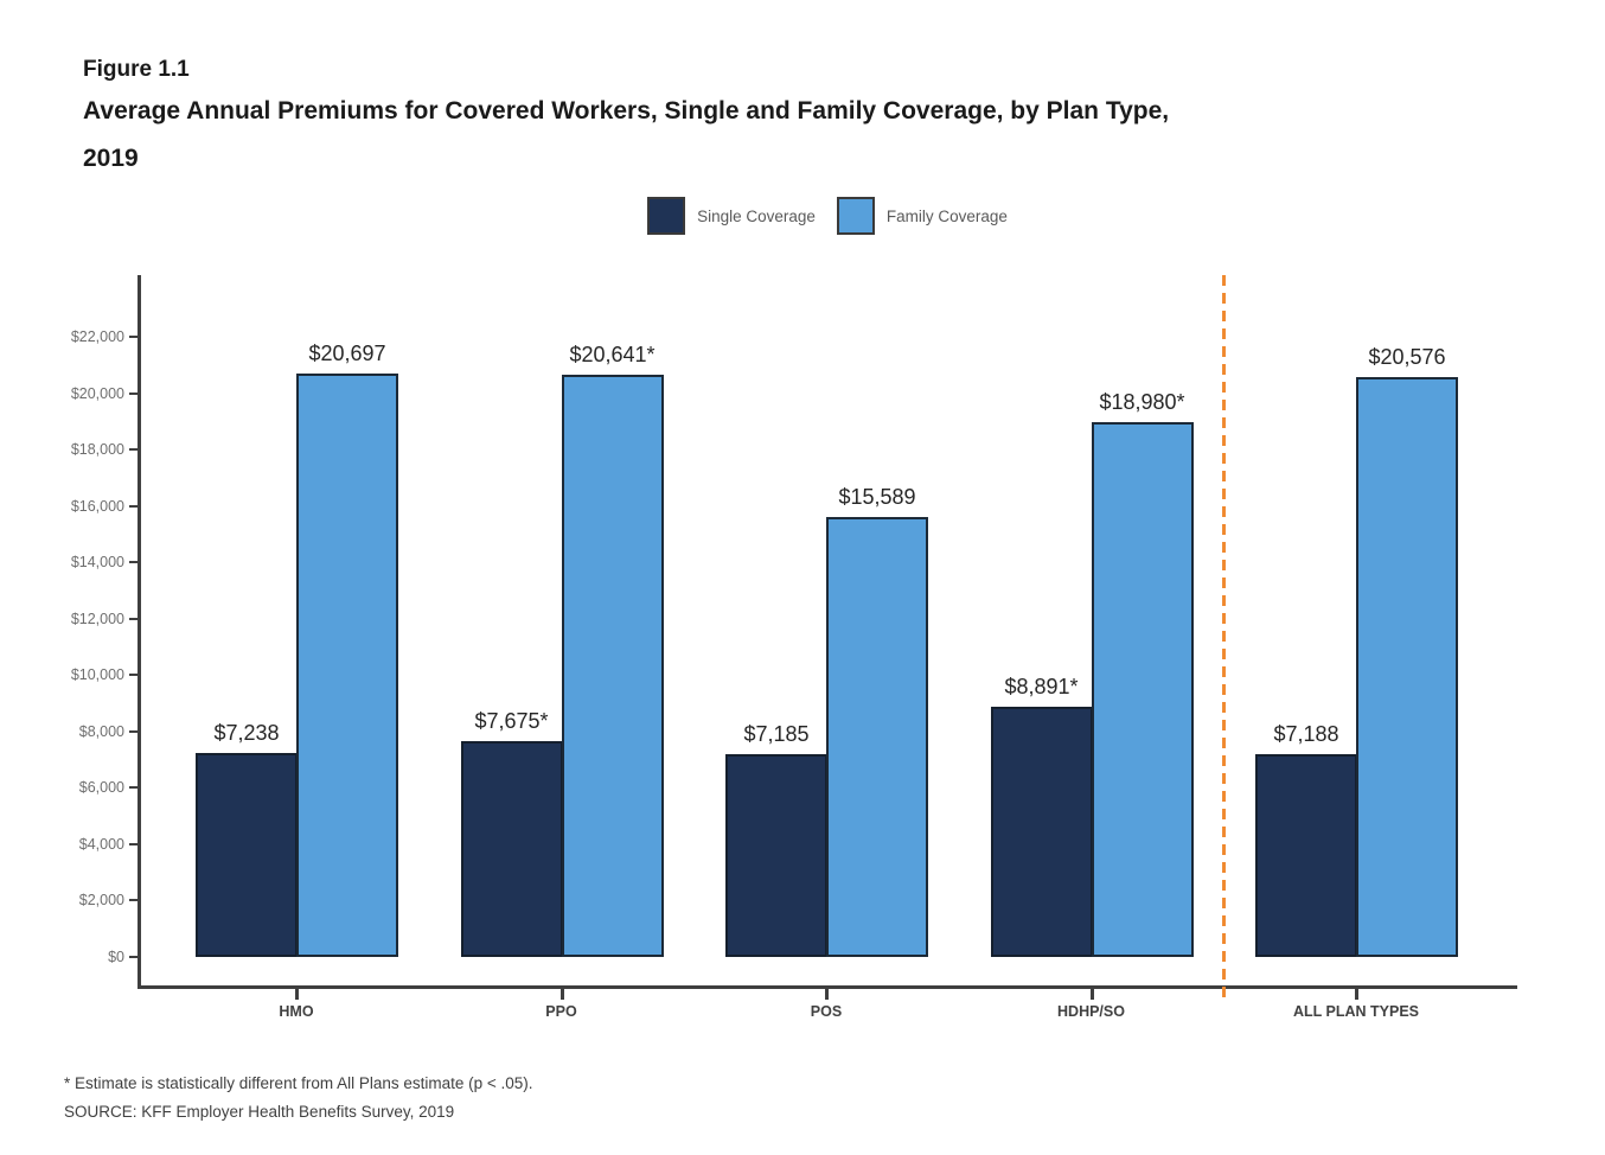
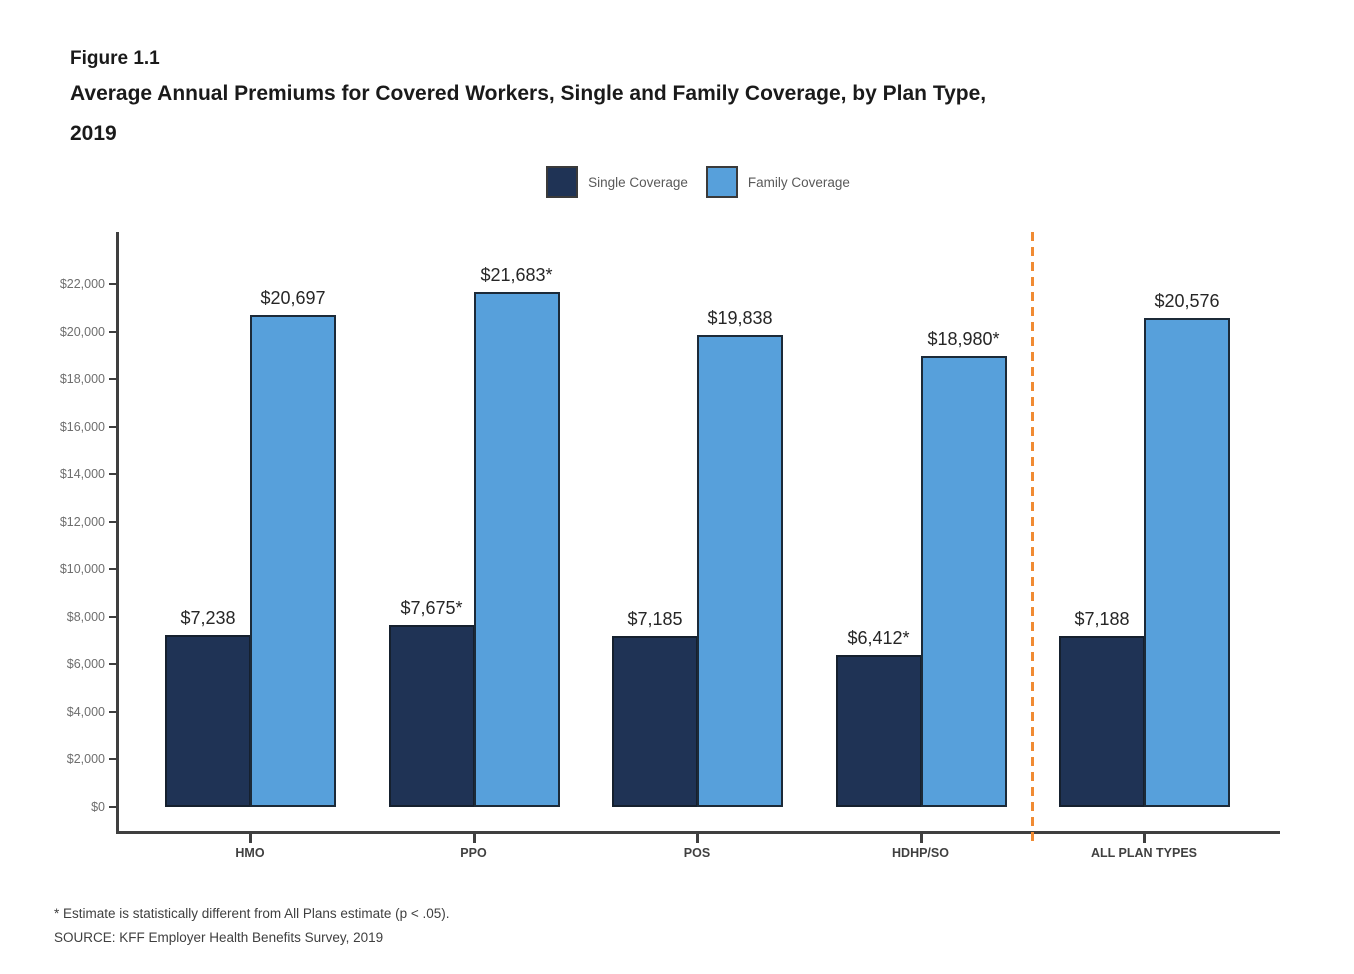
Family Coverage/PPO: 20,641 -> 21,683
Family Coverage/POS: $15,589 -> $19,838
Single Coverage/HDHP/SO: 8,891 -> 6,412
